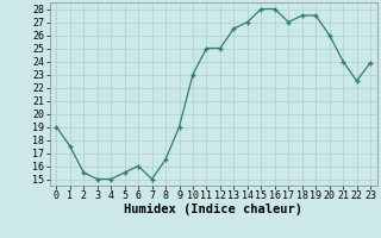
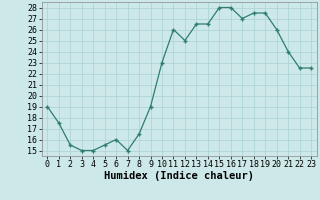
11: 25.0 -> 26.0
14: 27.0 -> 26.5
23: 23.9 -> 22.5
